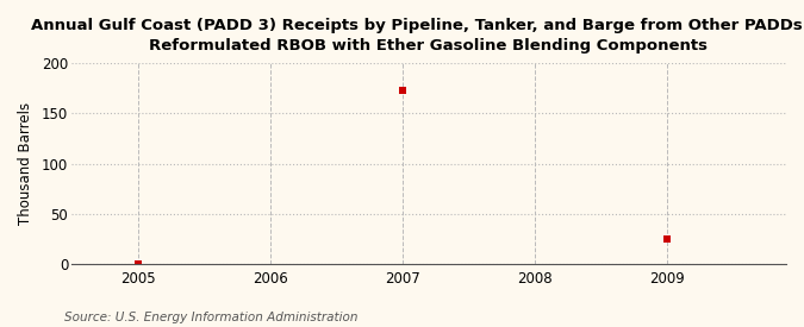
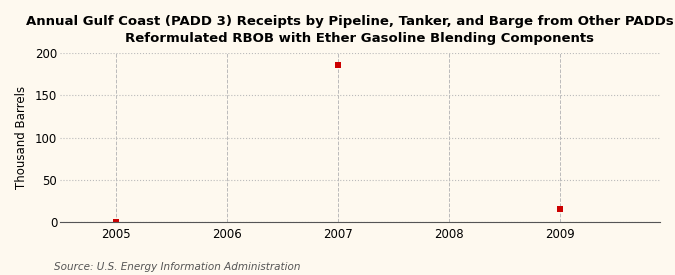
2007: 173 -> 186
2009: 25 -> 16
